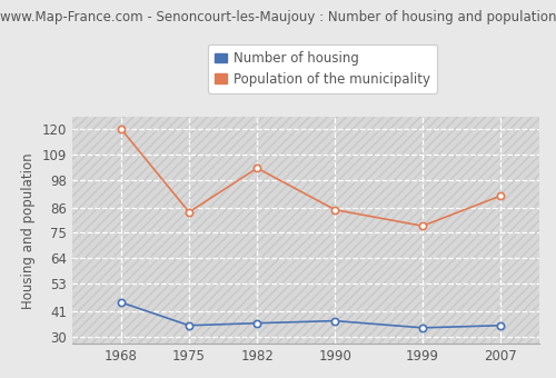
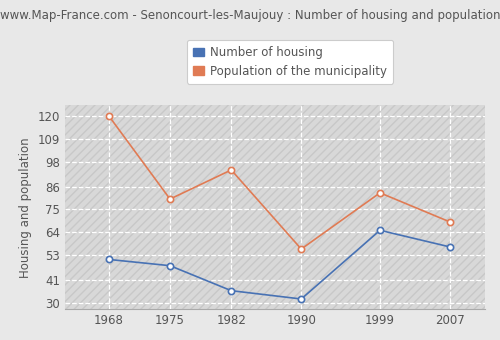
Number of housing/1968: 45 -> 51
Number of housing/1975: 35 -> 48
Population of the municipality/1975: 84 -> 80
Population of the municipality/1982: 103 -> 94
Number of housing/1990: 37 -> 32
Population of the municipality/1990: 85 -> 56
Number of housing/1999: 34 -> 65
Population of the municipality/1999: 78 -> 83
Number of housing/2007: 35 -> 57
Population of the municipality/2007: 91 -> 69
